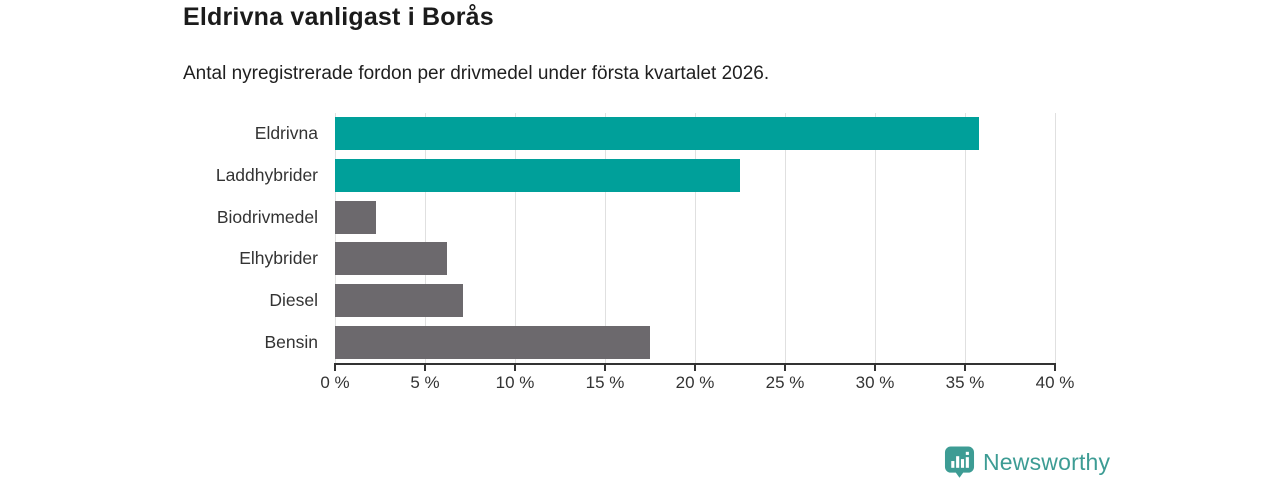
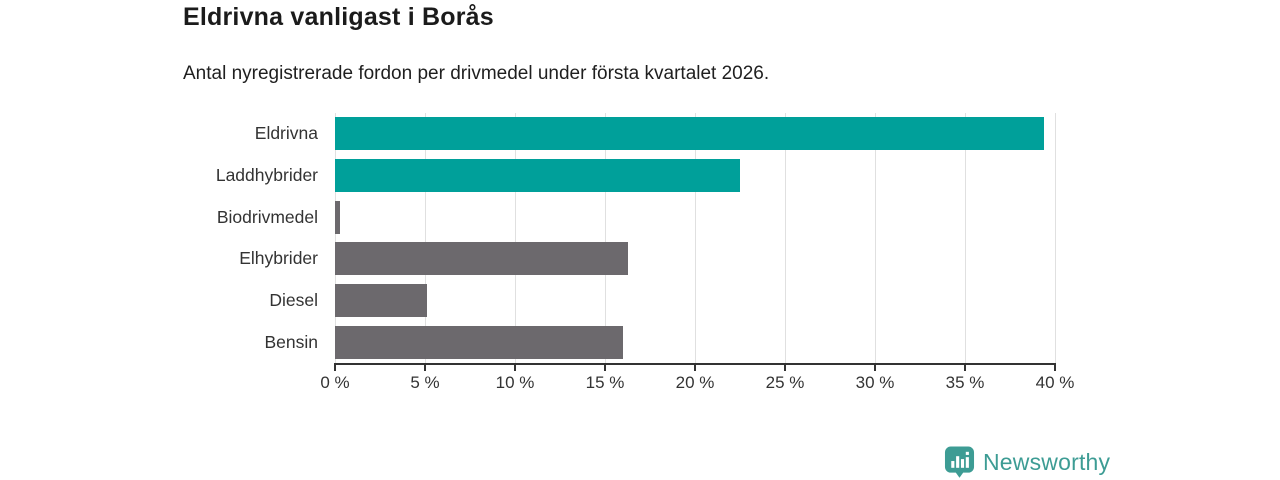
Eldrivna: 35.8% -> 39.4%
Biodrivmedel: 2.3% -> 0.3%
Elhybrider: 6.2% -> 16.3%
Diesel: 7.1% -> 5.1%
Bensin: 17.5% -> 16.0%
